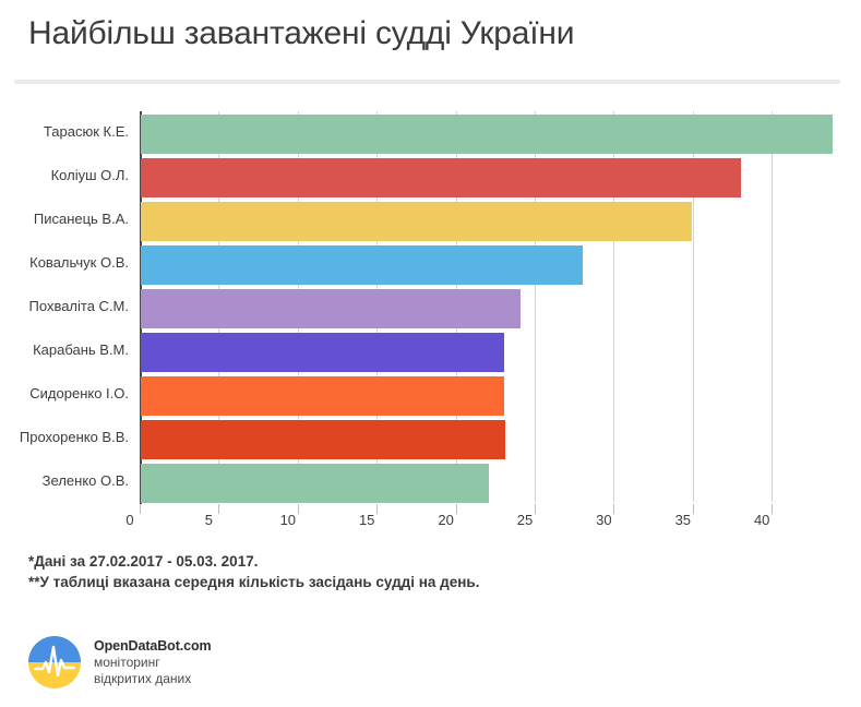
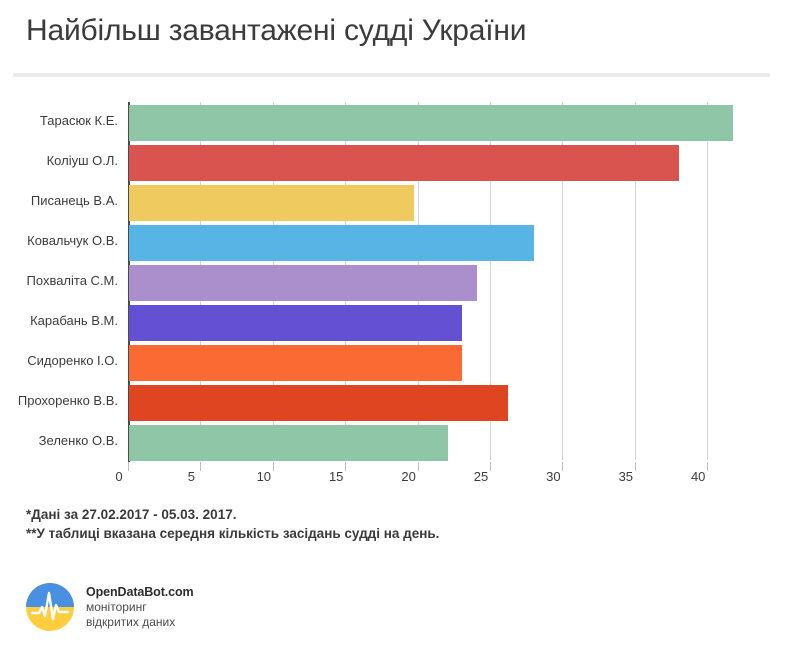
Тарасюк К.Е.: 43.8 -> 41.7
Писанець В.А.: 34.9 -> 19.7
Прохоренко В.В.: 23.1 -> 26.2
